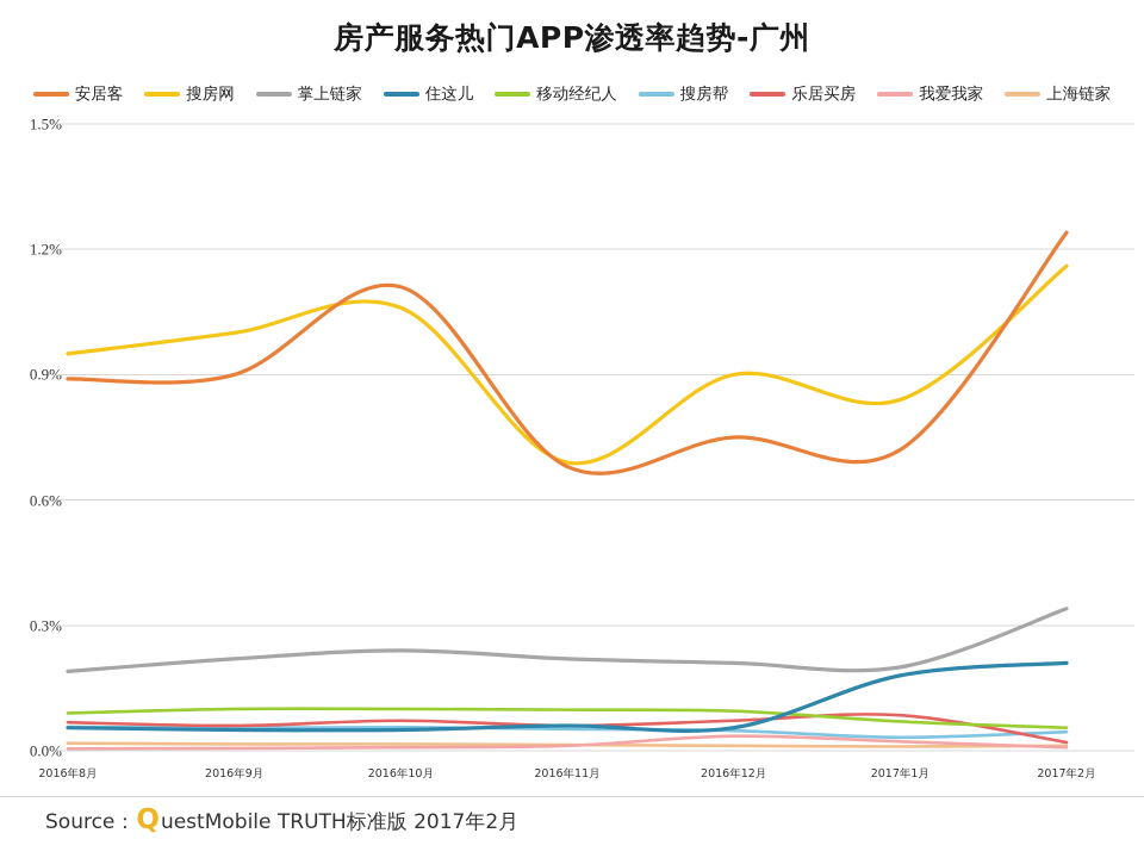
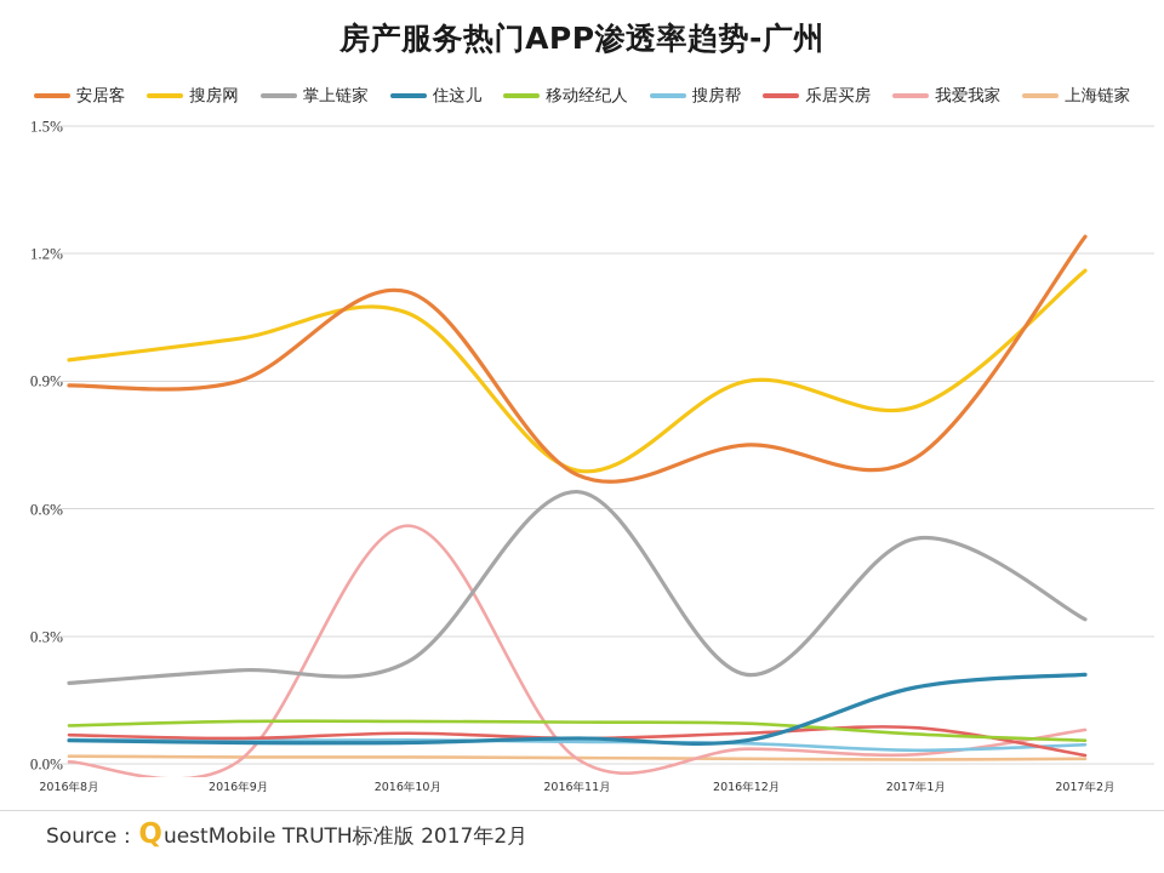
我爱我家/2016年10月: 0.01% -> 0.56%
掌上链家/2016年11月: 0.22% -> 0.64%
掌上链家/2017年1月: 0.20% -> 0.53%
我爱我家/2017年2月: 0.01% -> 0.08%
